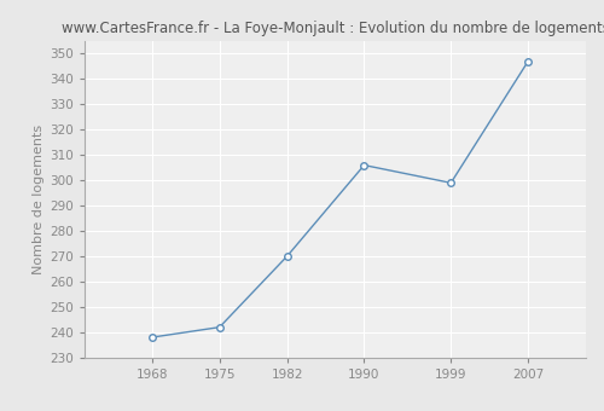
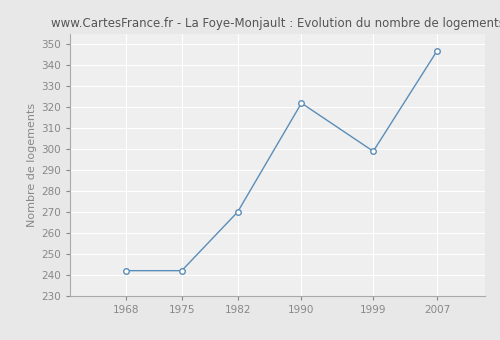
1968: 238 -> 242
1990: 306 -> 322
